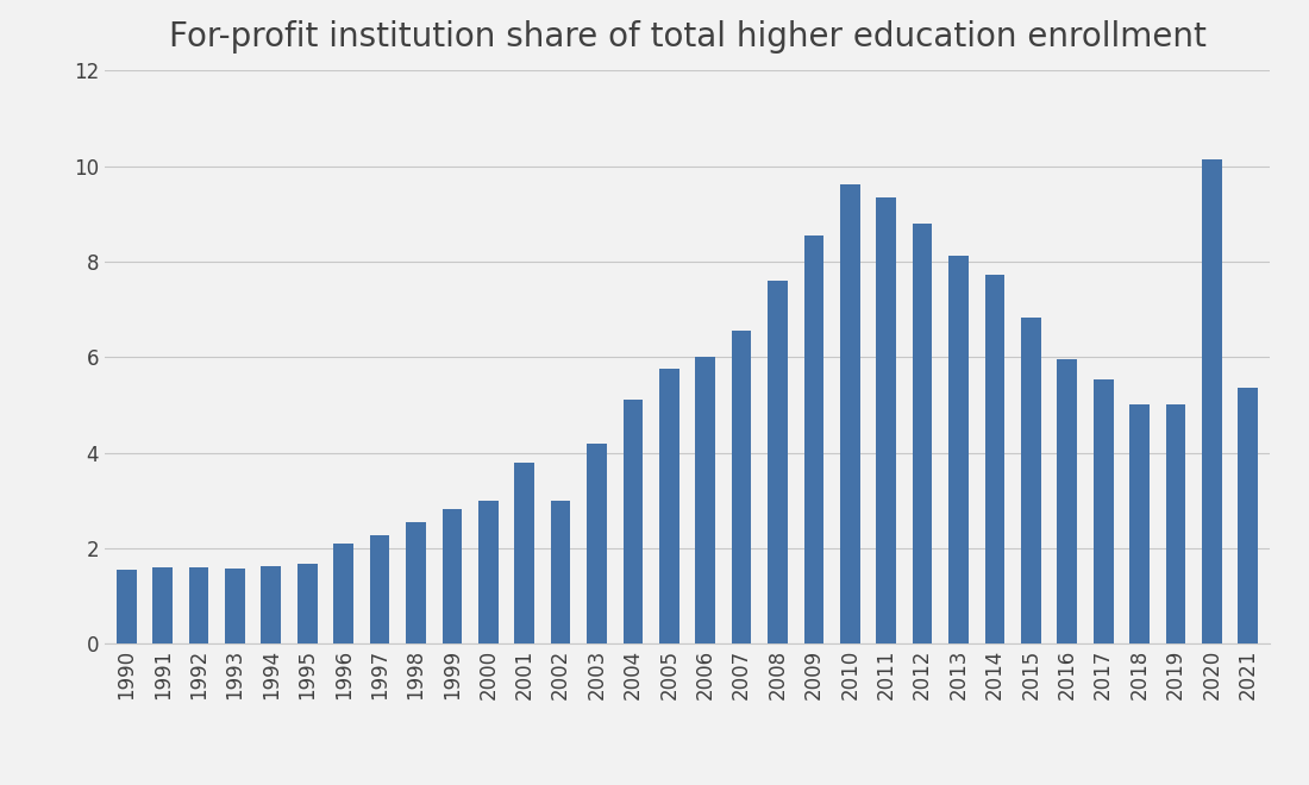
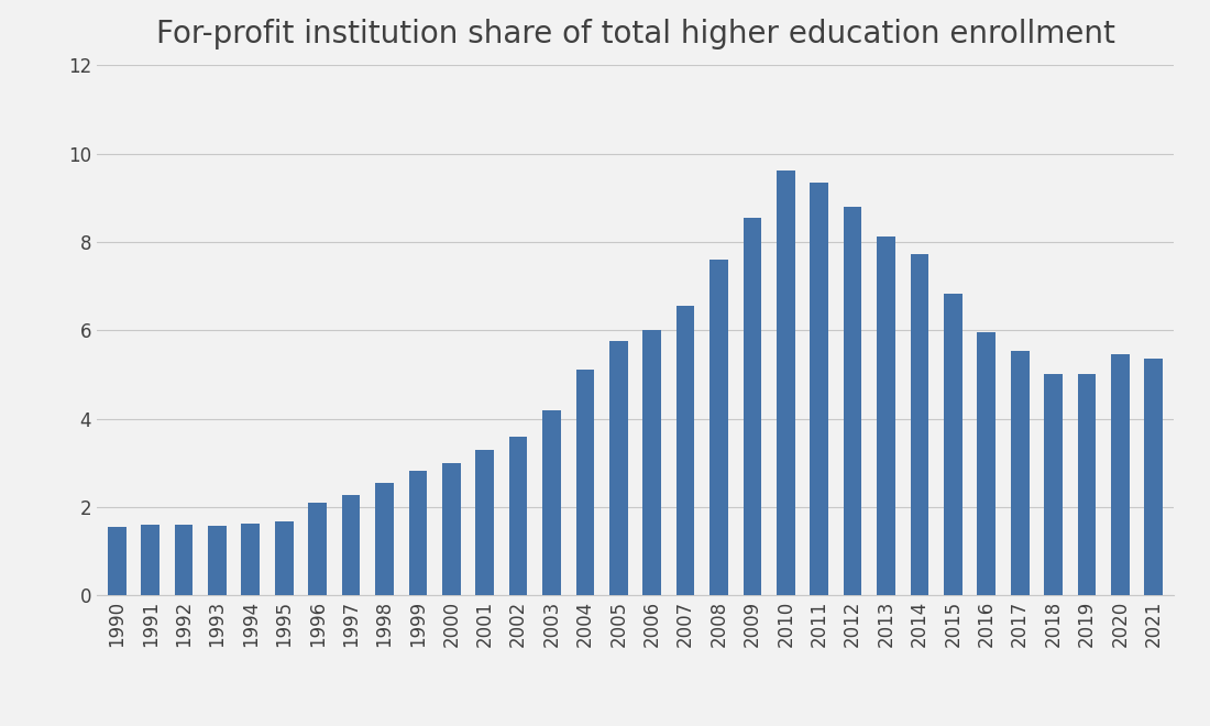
2001: 3.80 -> 3.30
2002: 3.00 -> 3.58
2020: 10.15 -> 5.45
